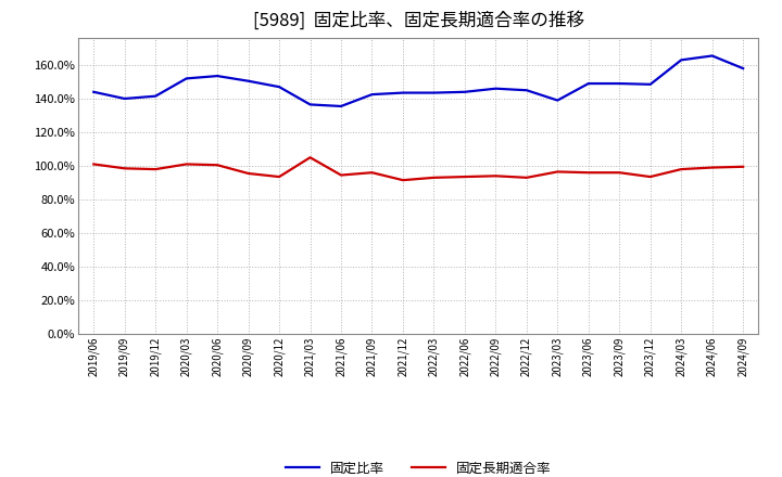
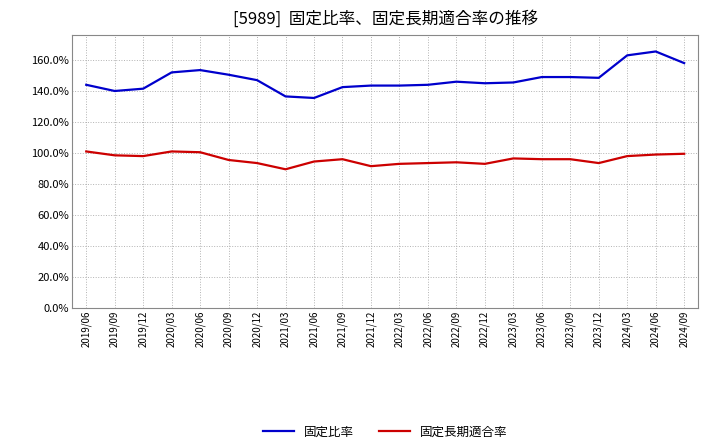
固定長期適合率/2021/03: 105% -> 90%
固定比率/2023/03: 139% -> 146%
